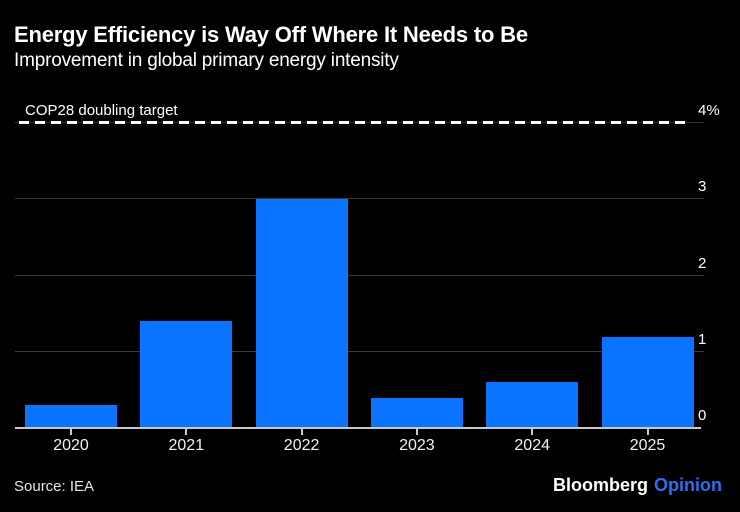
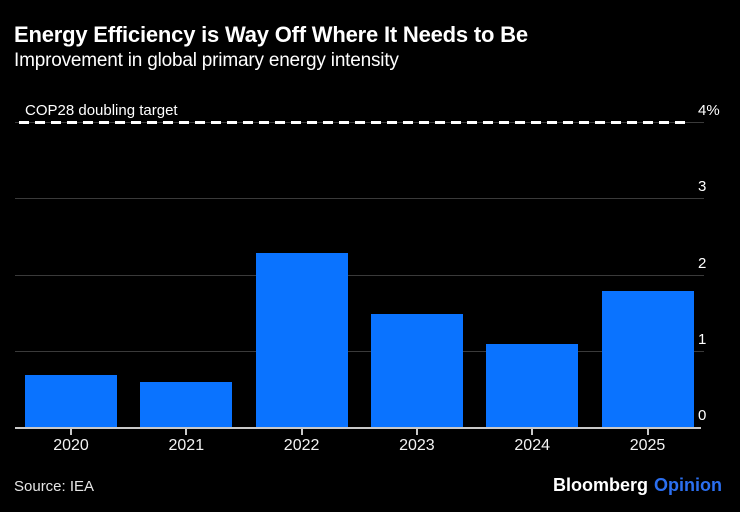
2020: 0.3% -> 0.7%
2021: 1.4% -> 0.6%
2022: 3.0% -> 2.3%
2023: 0.4% -> 1.5%
2024: 0.6% -> 1.1%
2025: 1.2% -> 1.8%
